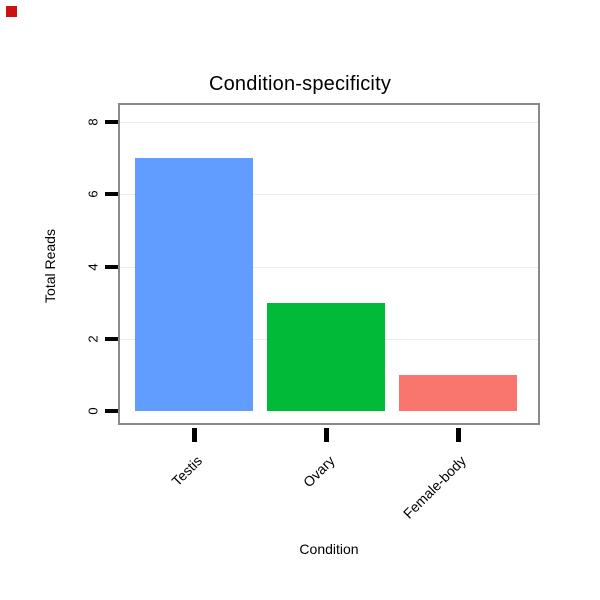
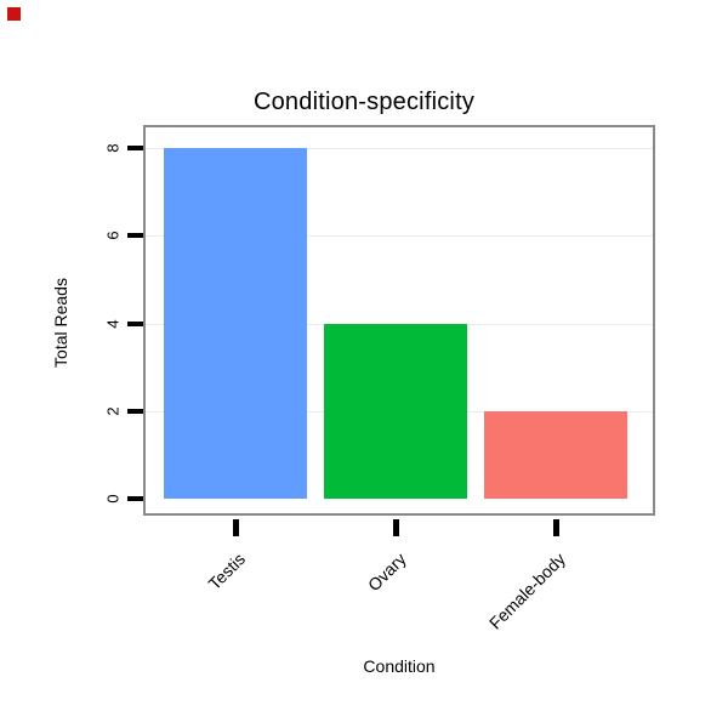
Testis: 7 -> 8
Ovary: 3 -> 4
Female-body: 1 -> 2
